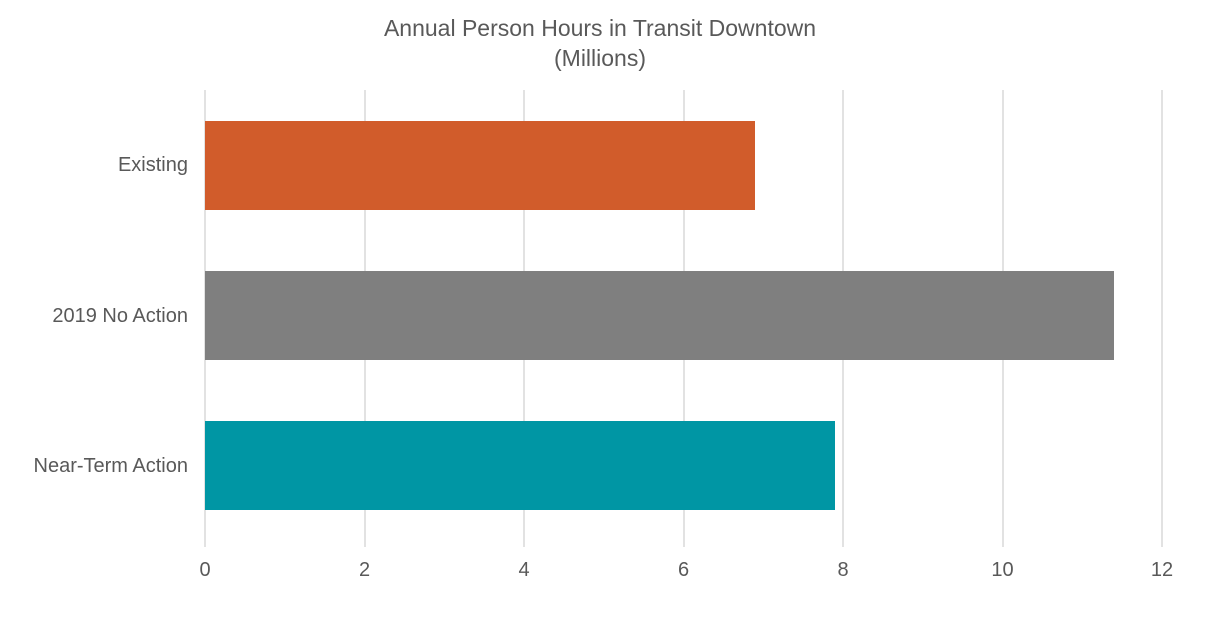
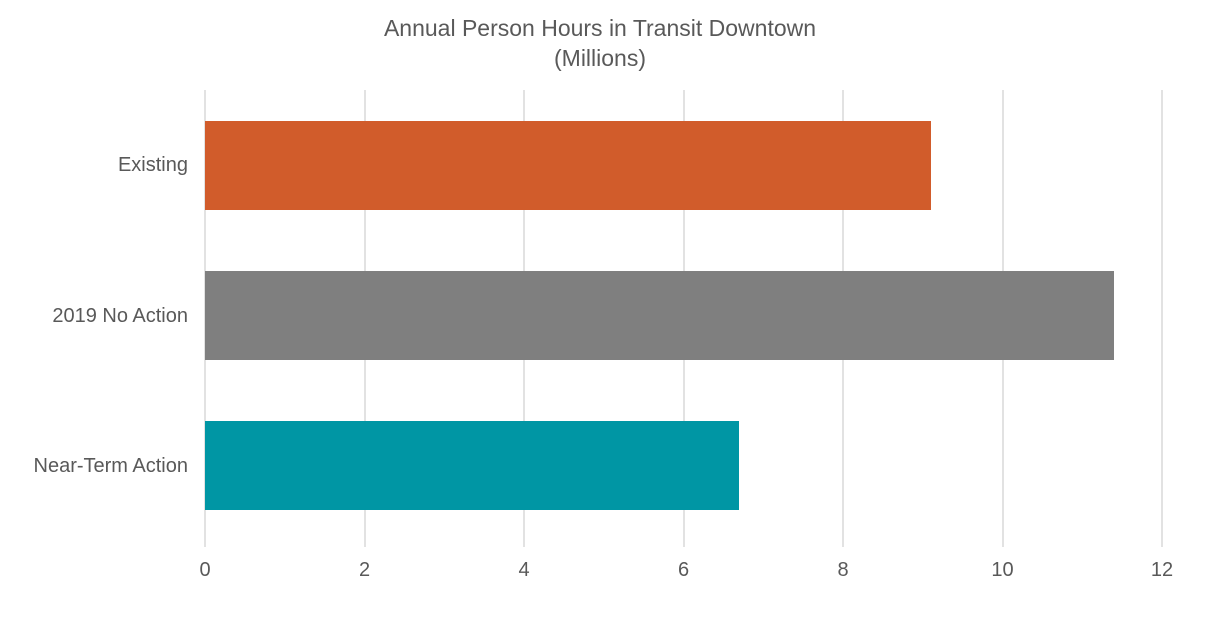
Existing: 6.9 -> 9.1
Near-Term Action: 7.9 -> 6.7
